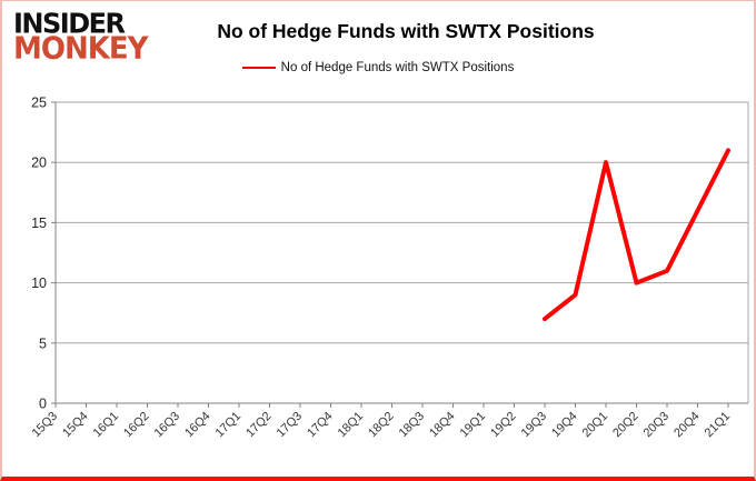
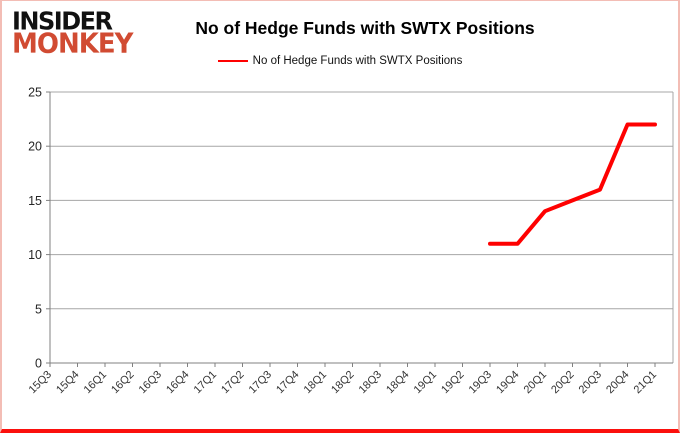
19Q3: 7 -> 11
19Q4: 9 -> 11
20Q1: 20 -> 14
20Q2: 10 -> 15
20Q3: 11 -> 16
20Q4: 16 -> 22
21Q1: 21 -> 22
